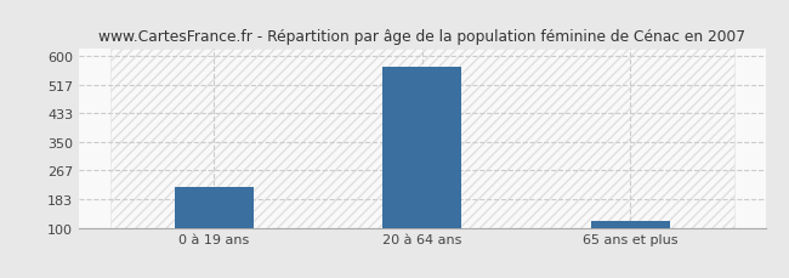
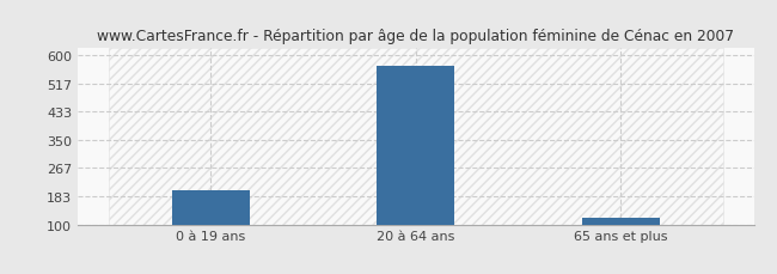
0 à 19 ans: 220 -> 200
